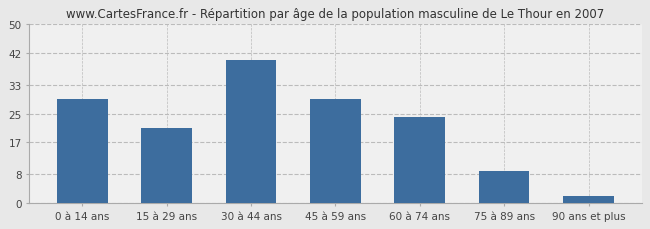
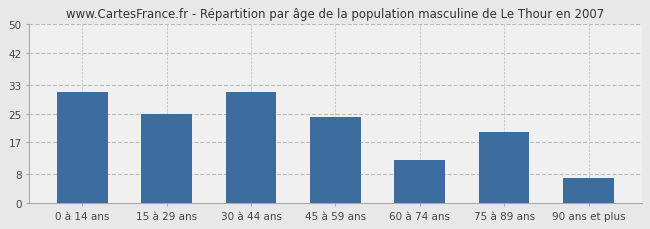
0 à 14 ans: 29 -> 31
15 à 29 ans: 21 -> 25
30 à 44 ans: 40 -> 31
45 à 59 ans: 29 -> 24
60 à 74 ans: 24 -> 12
75 à 89 ans: 9 -> 20
90 ans et plus: 2 -> 7
